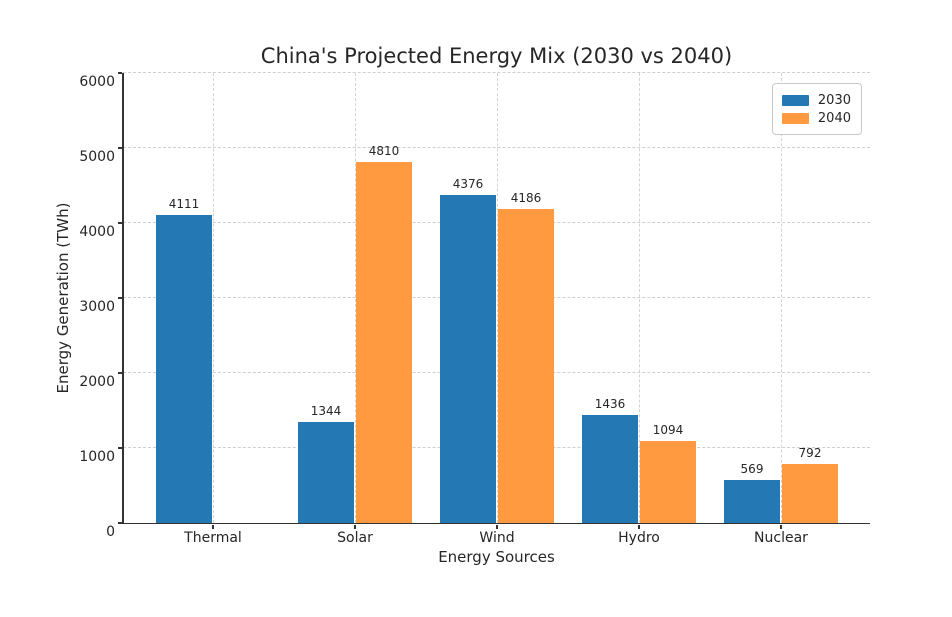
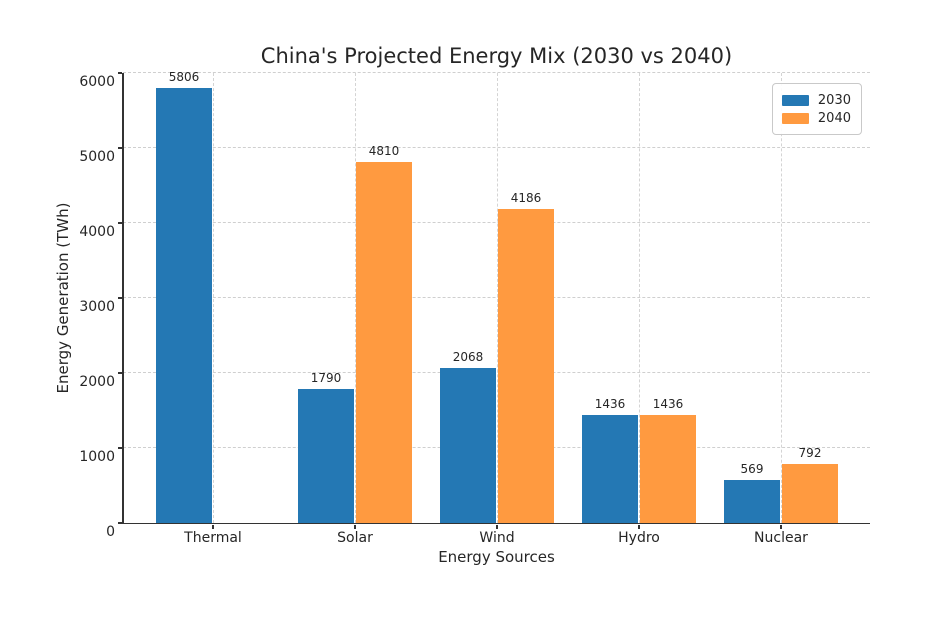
2030/Thermal: 4111 -> 5806
2030/Solar: 1344 -> 1790
2030/Wind: 4376 -> 2068
2040/Hydro: 1094 -> 1436
